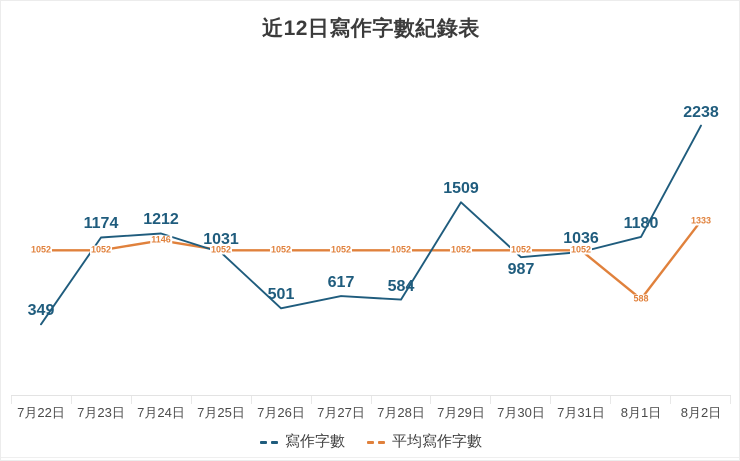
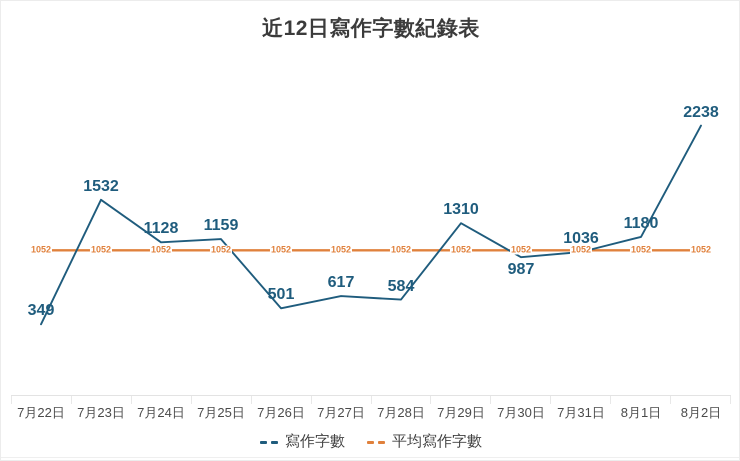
寫作字數/7月23日: 1174 -> 1532
寫作字數/7月24日: 1212 -> 1128
平均寫作字數/7月24日: 1146 -> 1052
寫作字數/7月25日: 1031 -> 1159
寫作字數/7月29日: 1509 -> 1310
平均寫作字數/8月1日: 588 -> 1052
平均寫作字數/8月2日: 1333 -> 1052
